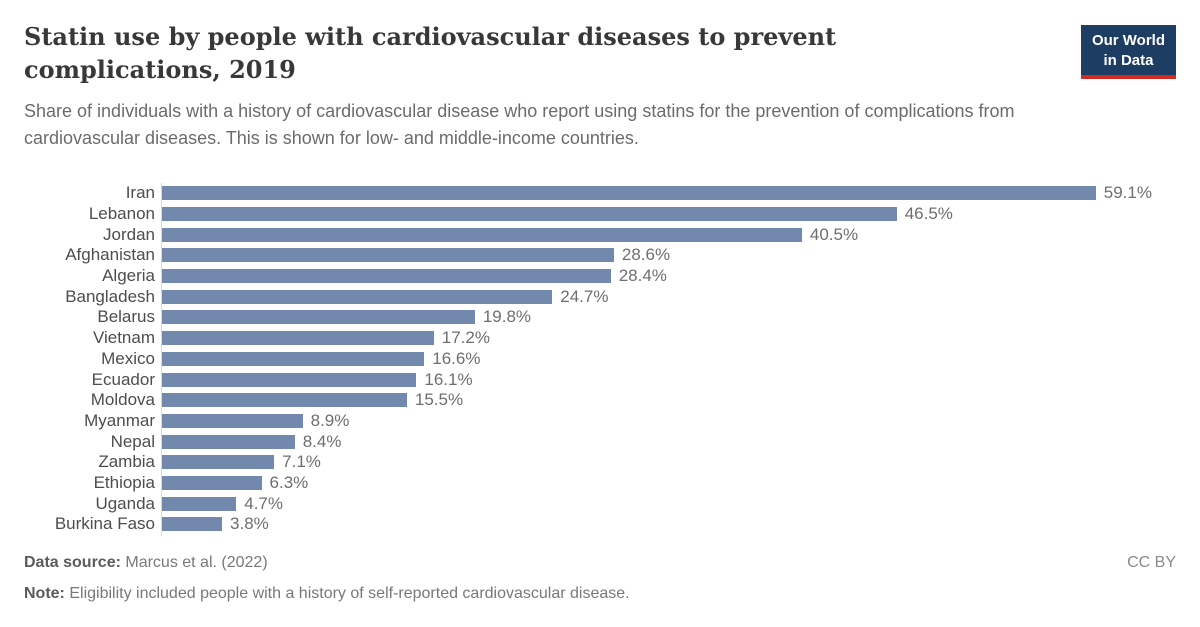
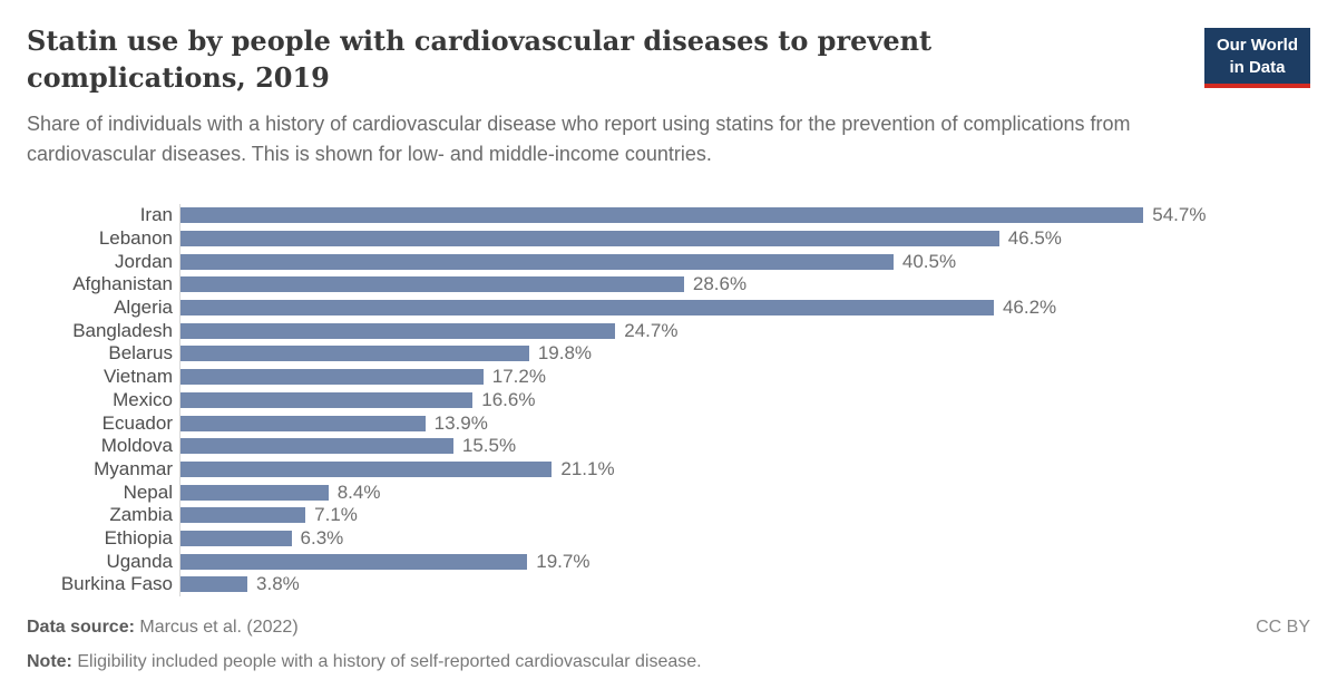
Iran: 59.1% -> 54.7%
Algeria: 28.4% -> 46.2%
Ecuador: 16.1% -> 13.9%
Myanmar: 8.9% -> 21.1%
Uganda: 4.7% -> 19.7%
